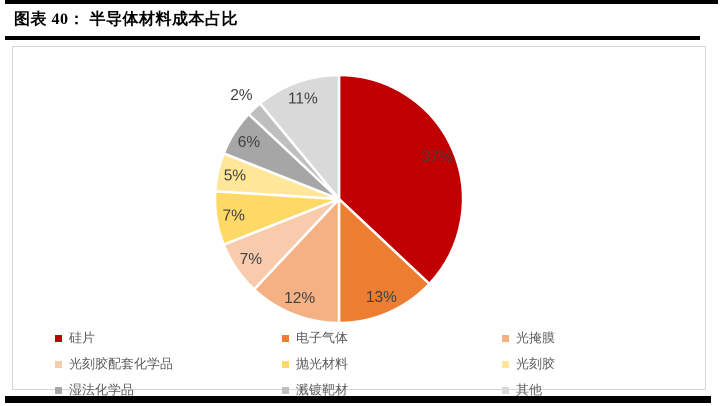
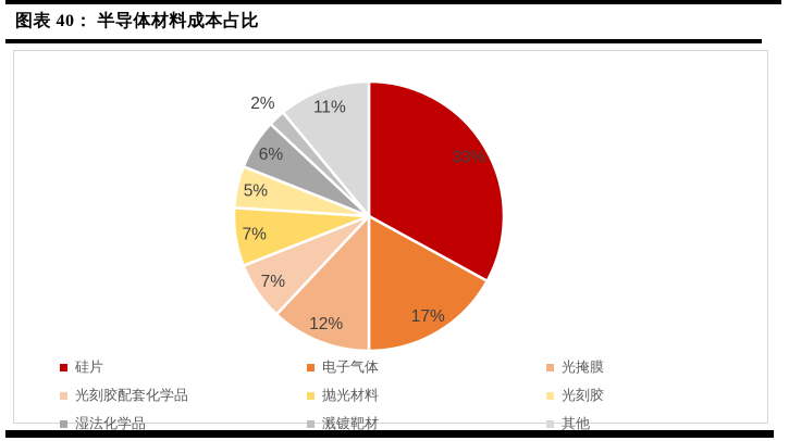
硅片: 37% -> 33%
电子气体: 13% -> 17%
